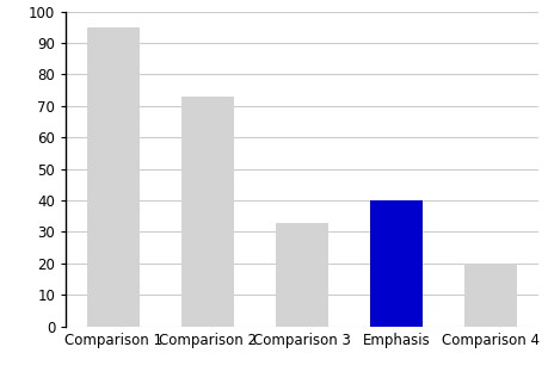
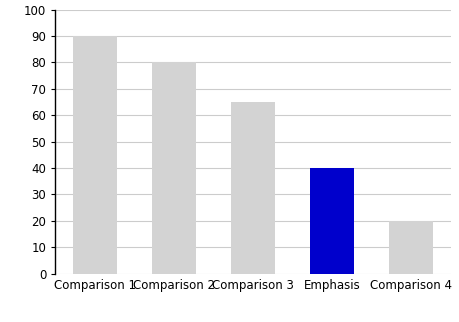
Comparison 1: 95 -> 90
Comparison 2: 73 -> 80
Comparison 3: 33 -> 65
